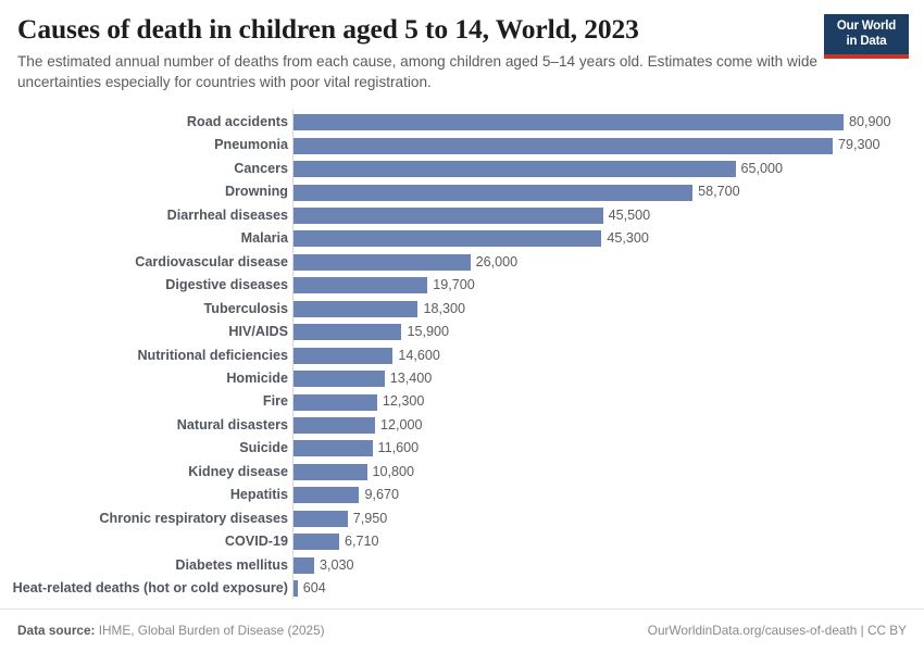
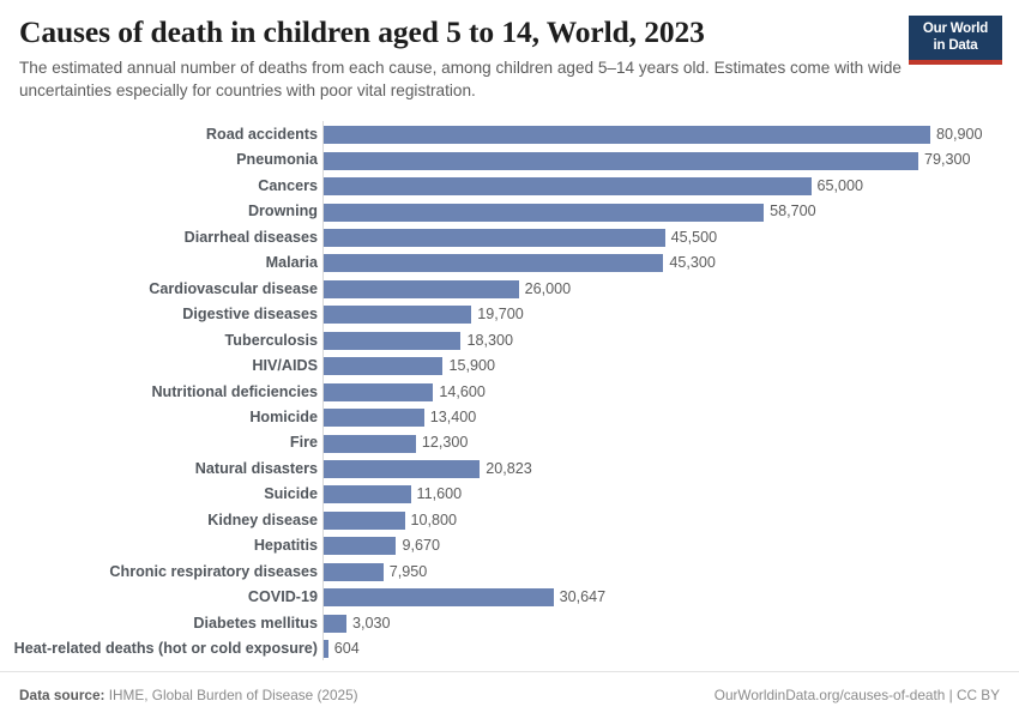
Natural disasters: 12,000 -> 20,823
COVID-19: 6,710 -> 30,647
